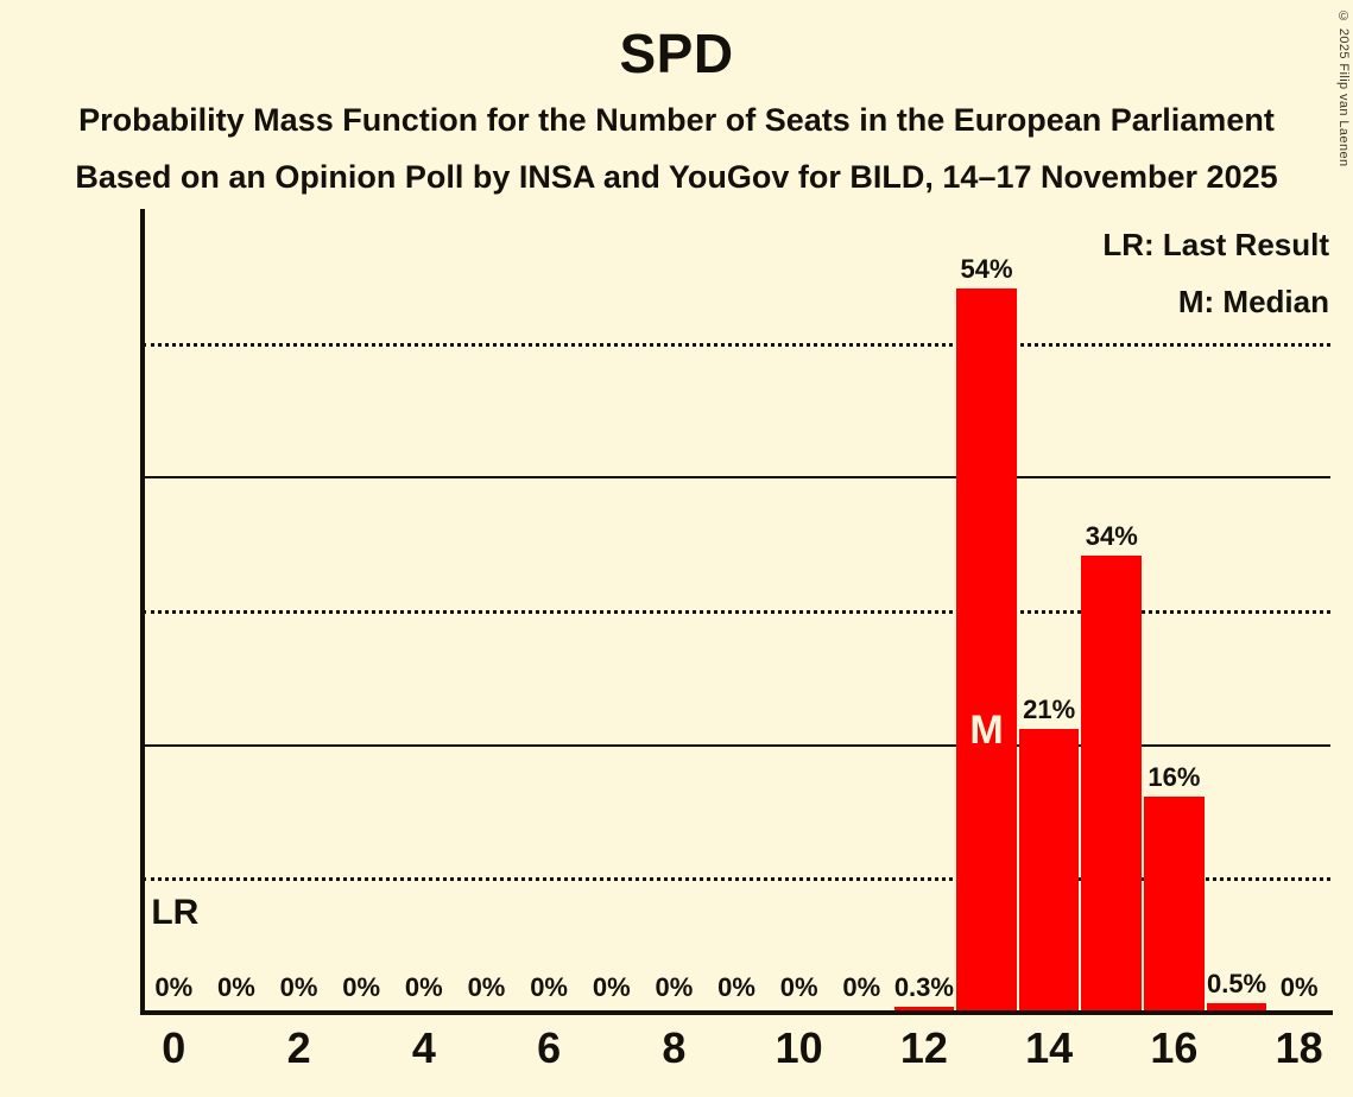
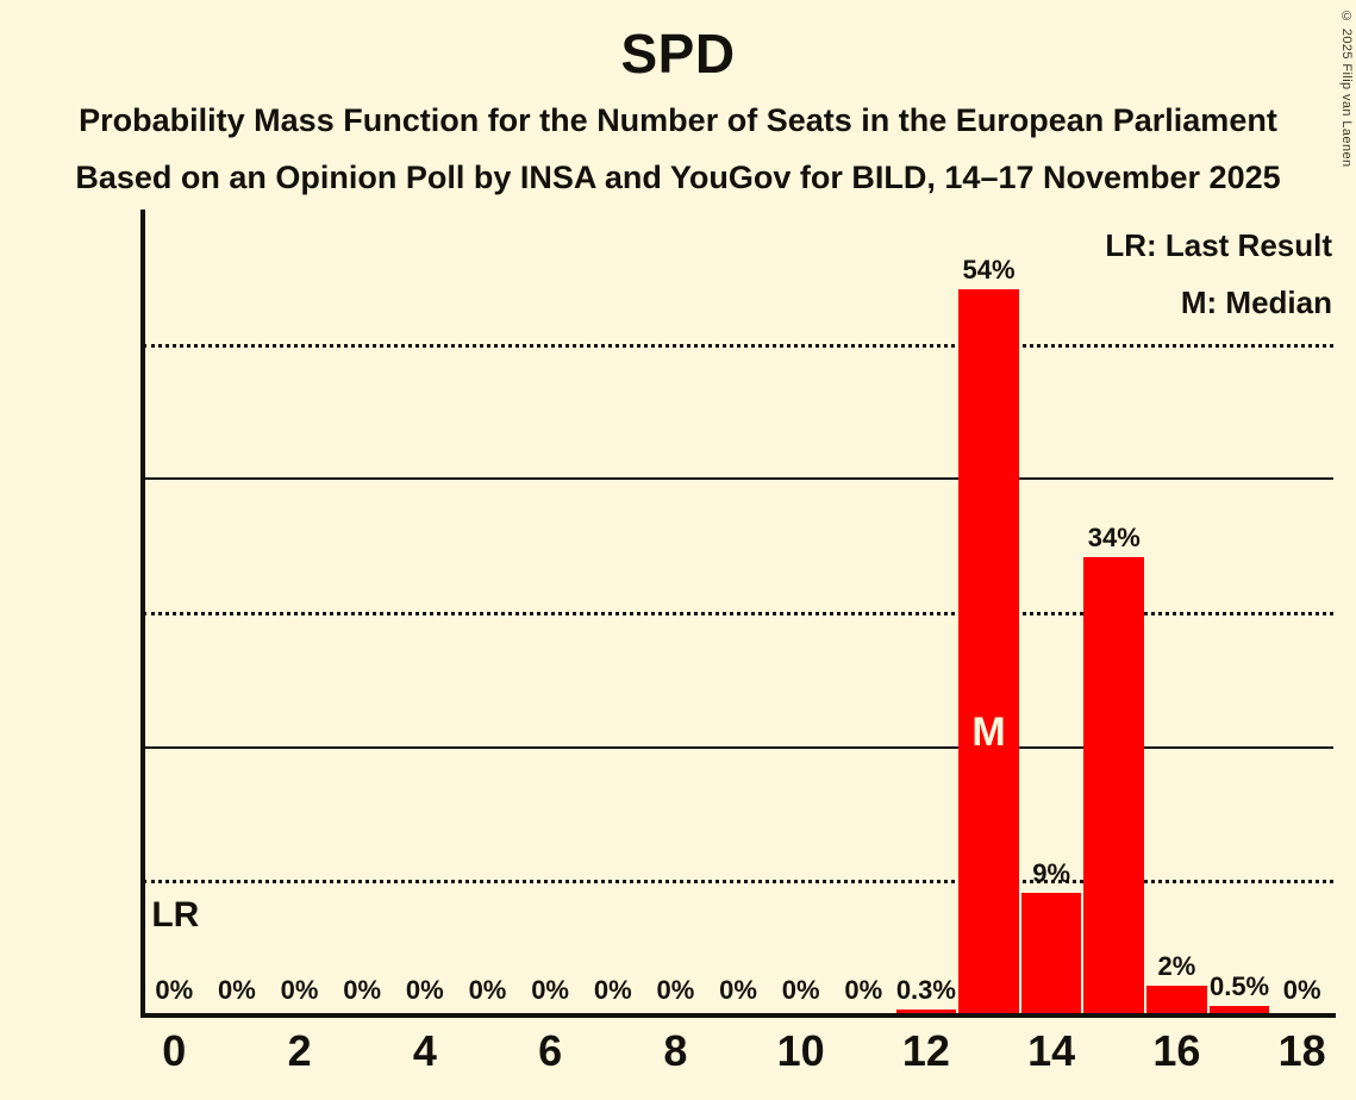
14: 21% -> 9%
16: 16% -> 2%
